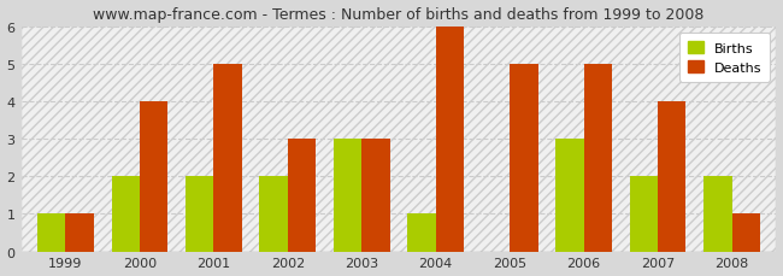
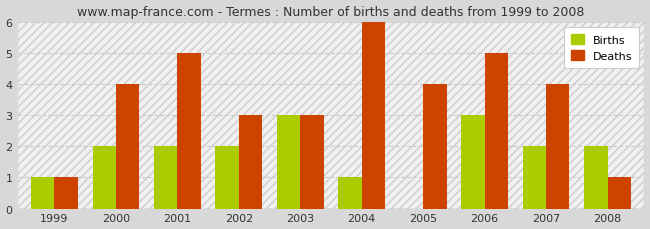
Deaths/2005: 5 -> 4
